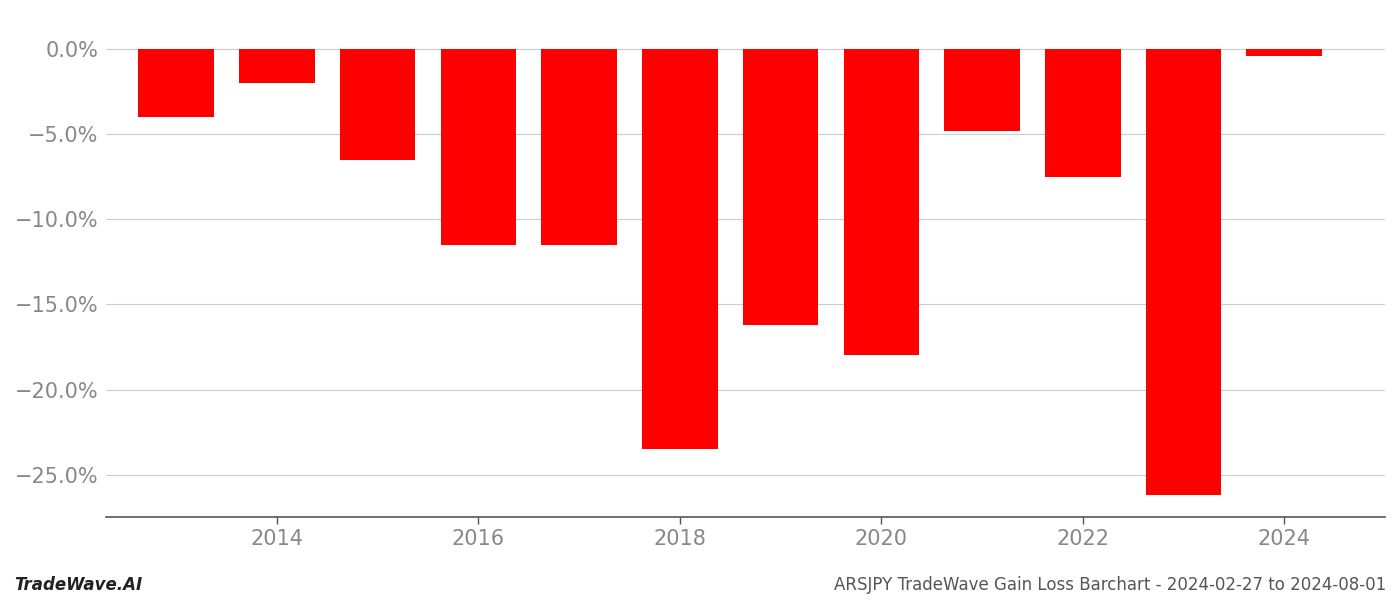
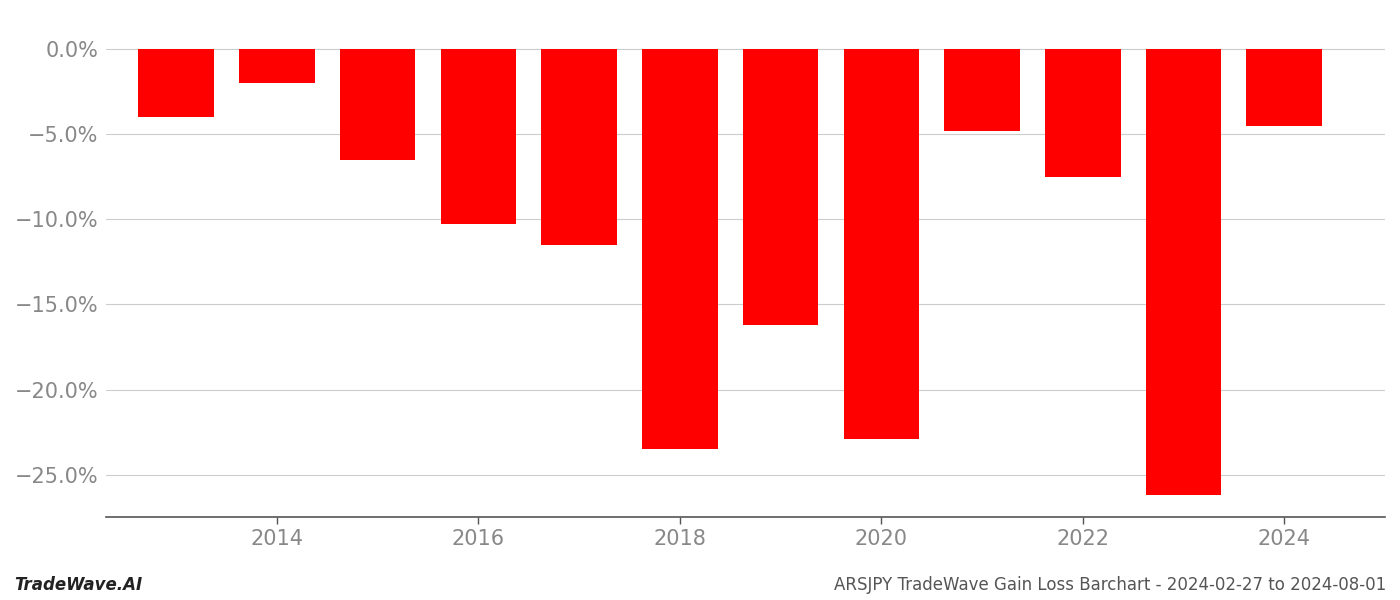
2016: -11.5% -> -10.3%
2020: -18.0% -> -22.9%
2024: -0.4% -> -4.5%
